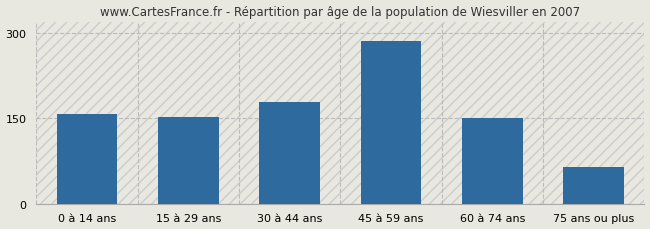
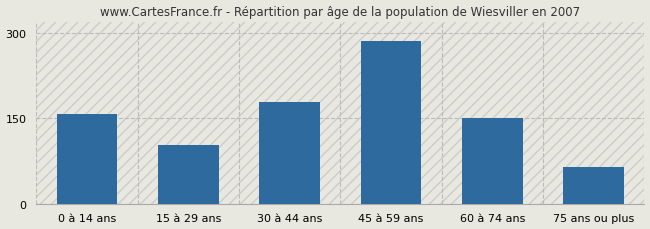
15 à 29 ans: 153 -> 104
